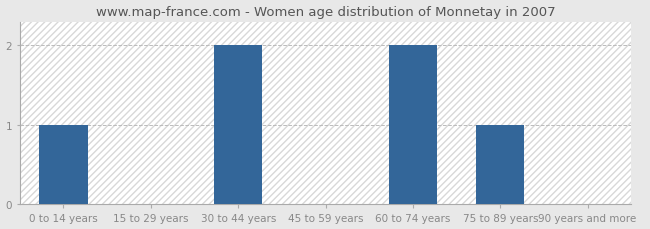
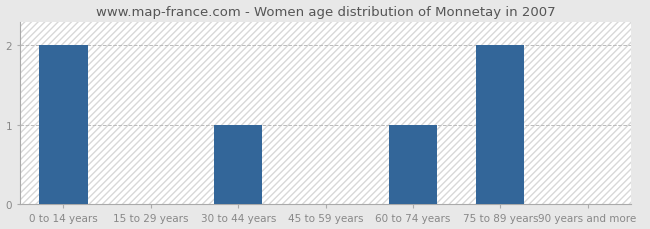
0 to 14 years: 1 -> 2
30 to 44 years: 2 -> 1
60 to 74 years: 2 -> 1
75 to 89 years: 1 -> 2
